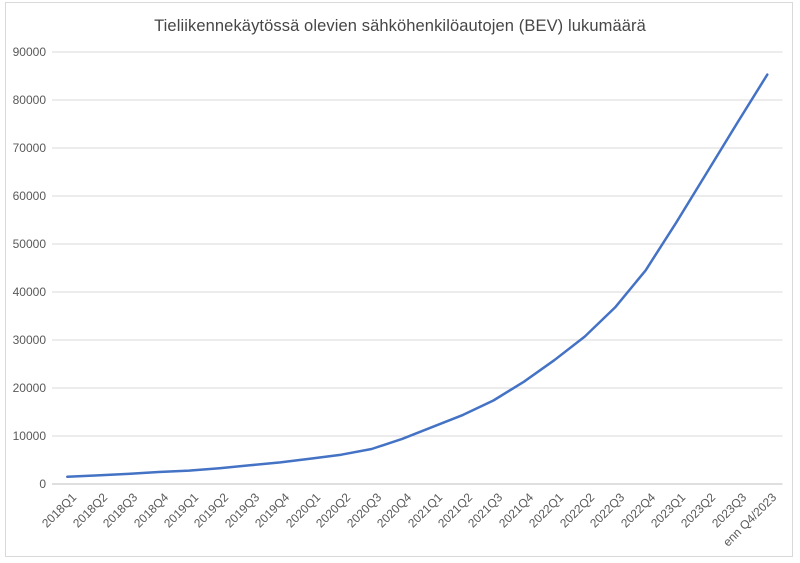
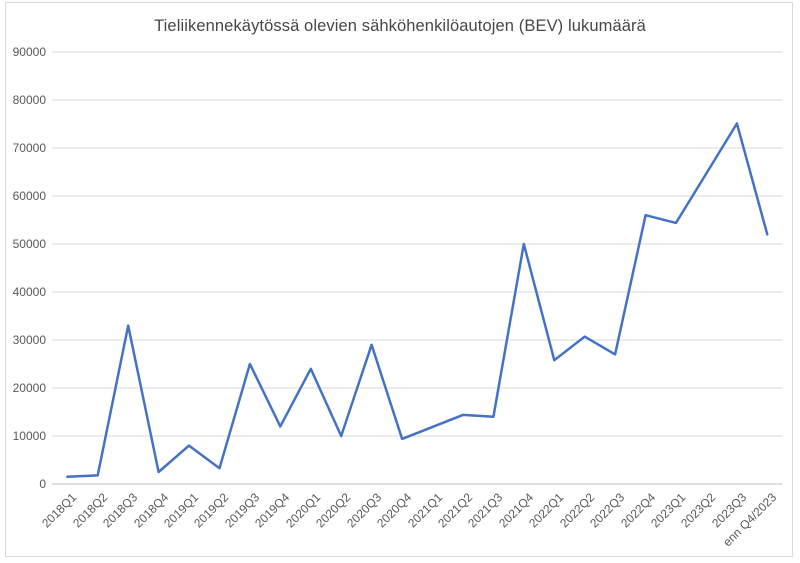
2018Q3: 2000 -> 33000
2019Q1: 3000 -> 8000
2019Q3: 4000 -> 25000
2019Q4: 4000 -> 12000
2020Q1: 5000 -> 24000
2020Q2: 6000 -> 10000
2020Q3: 7000 -> 29000
2021Q3: 17000 -> 14000
2021Q4: 21000 -> 50000
2022Q3: 37000 -> 27000
2022Q4: 44000 -> 56000
enn Q4/2023: 85000 -> 52000
